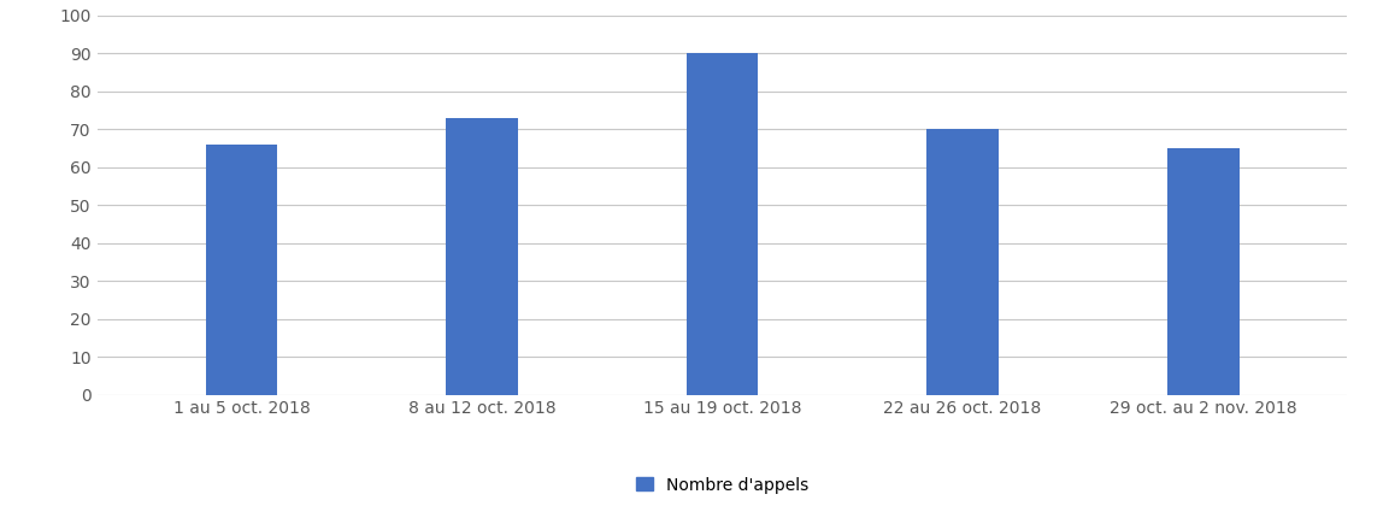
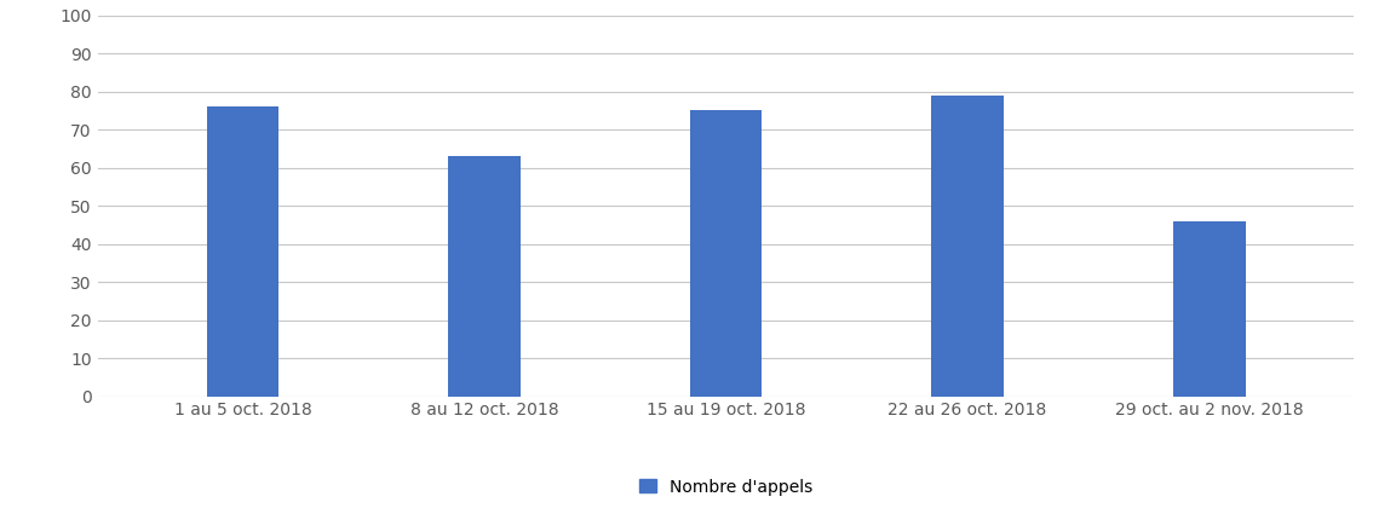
1 au 5 oct. 2018: 66 -> 76
8 au 12 oct. 2018: 73 -> 63
15 au 19 oct. 2018: 90 -> 75
22 au 26 oct. 2018: 70 -> 79
29 oct. au 2 nov. 2018: 65 -> 46
